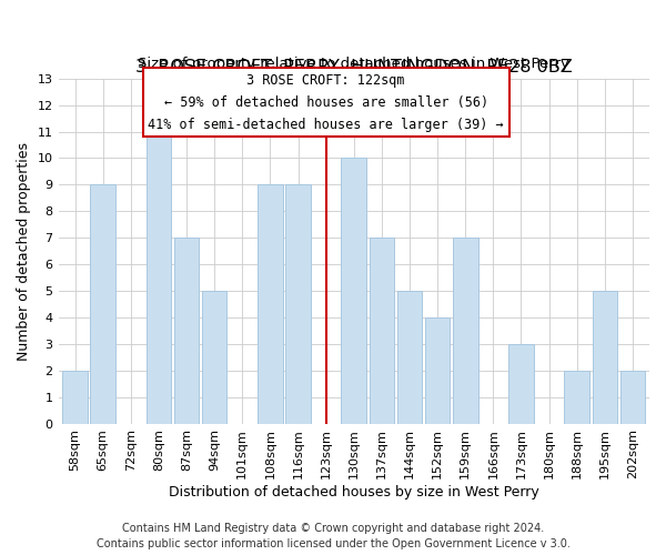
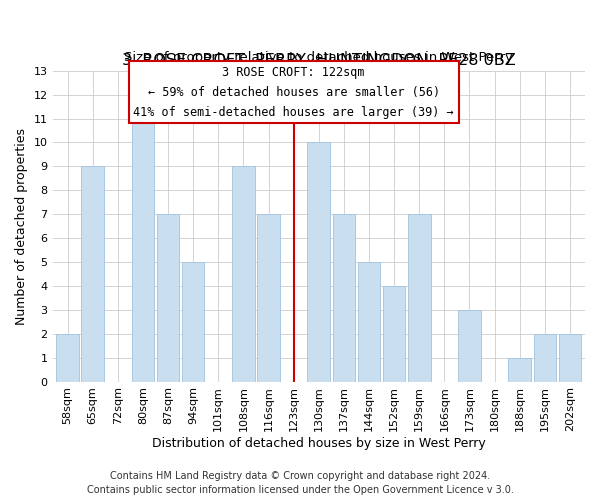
116sqm: 9 -> 7
188sqm: 2 -> 1
195sqm: 5 -> 2
